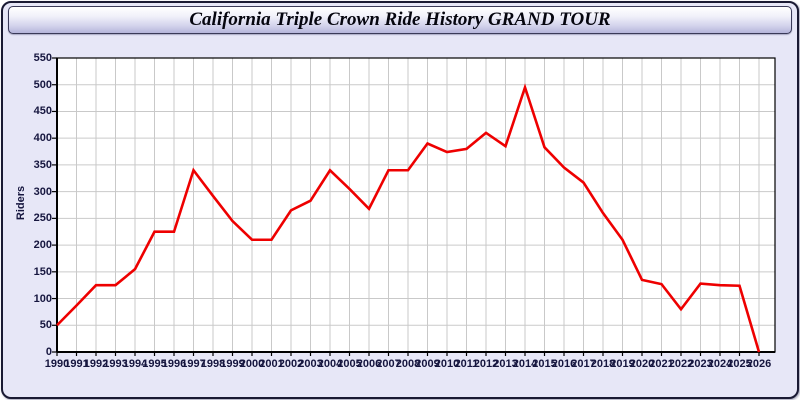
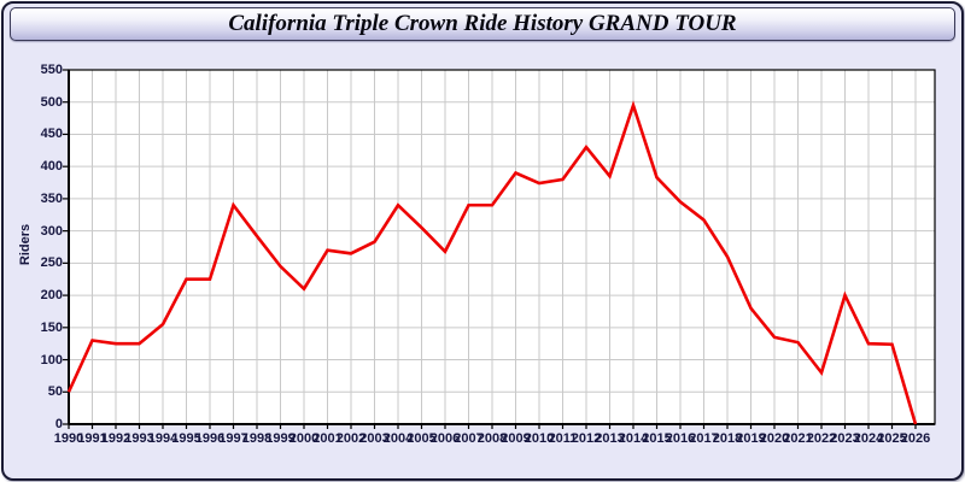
1991: 90 -> 130
2001: 210 -> 270
2012: 410 -> 430
2019: 210 -> 180
2023: 130 -> 200
